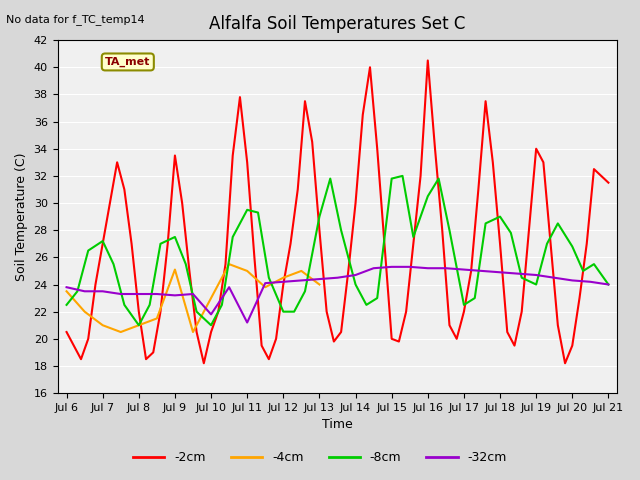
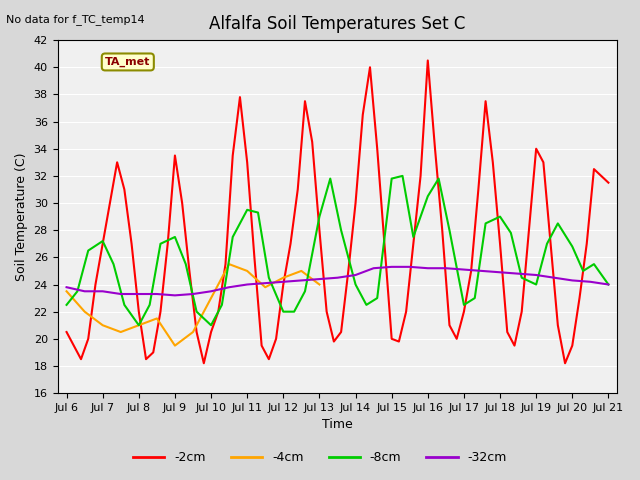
-4cm/Jul 9: 25.1 -> 19.5
-32cm/Jul 10: 21.8 -> 23.5
-32cm/Jul 11: 21.2 -> 24.0
